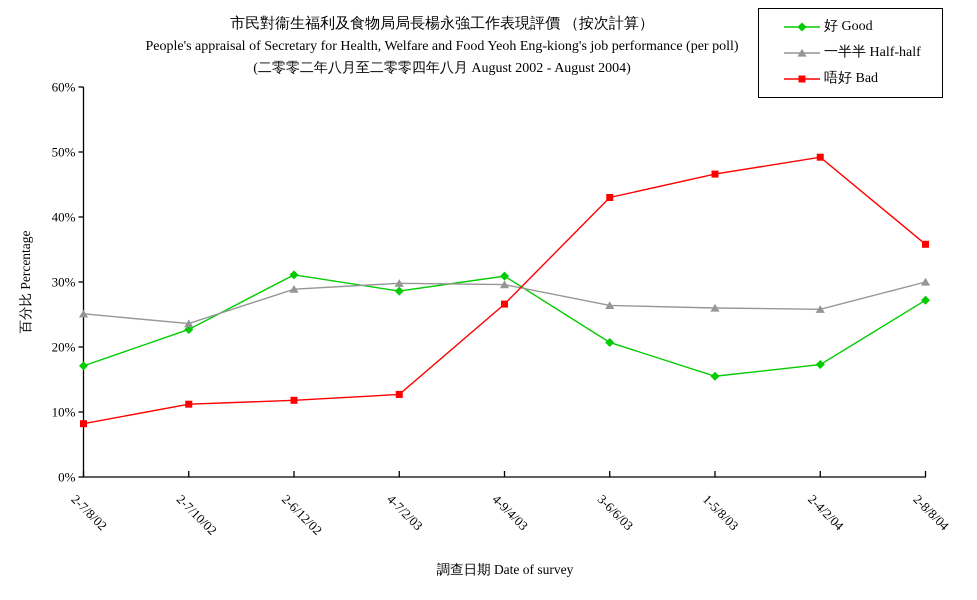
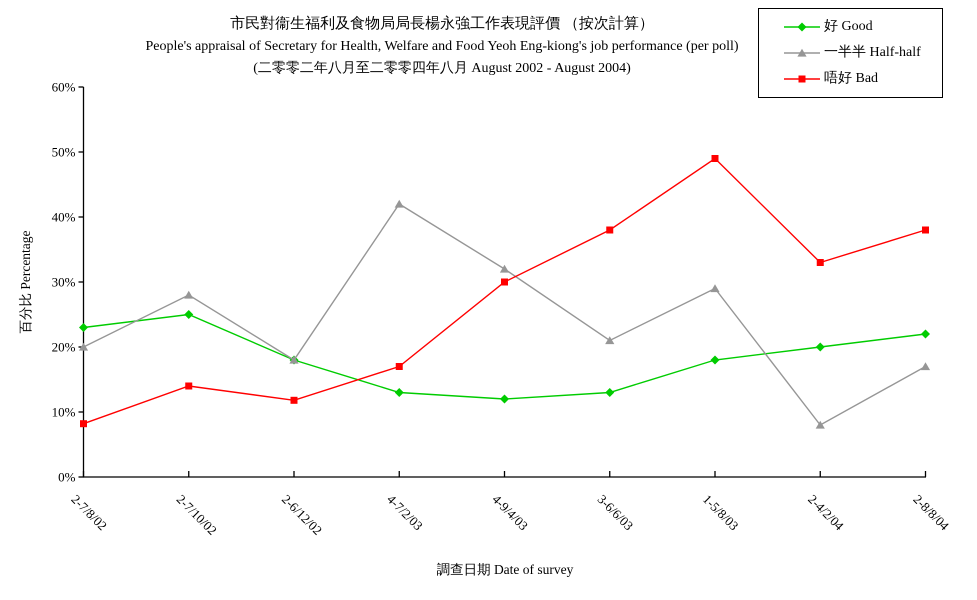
好 Good/2-7/8/02: 17% -> 23%
一半半 Half-half/2-7/8/02: 25% -> 20%
好 Good/2-7/10/02: 23% -> 25%
一半半 Half-half/2-7/10/02: 24% -> 28%
唔好 Bad/2-7/10/02: 11% -> 14%
好 Good/2-6/12/02: 31% -> 18%
一半半 Half-half/2-6/12/02: 29% -> 18%
好 Good/4-7/2/03: 29% -> 13%
一半半 Half-half/4-7/2/03: 30% -> 42%
唔好 Bad/4-7/2/03: 13% -> 17%
好 Good/4-9/4/03: 31% -> 12%
一半半 Half-half/4-9/4/03: 30% -> 32%
唔好 Bad/4-9/4/03: 27% -> 30%
好 Good/3-6/6/03: 21% -> 13%
一半半 Half-half/3-6/6/03: 26% -> 21%
唔好 Bad/3-6/6/03: 43% -> 38%
好 Good/1-5/8/03: 16% -> 18%
一半半 Half-half/1-5/8/03: 26% -> 29%
唔好 Bad/1-5/8/03: 47% -> 49%
好 Good/2-4/2/04: 17% -> 20%
一半半 Half-half/2-4/2/04: 26% -> 8%
唔好 Bad/2-4/2/04: 49% -> 33%
好 Good/2-8/8/04: 27% -> 22%
一半半 Half-half/2-8/8/04: 30% -> 17%
唔好 Bad/2-8/8/04: 36% -> 38%
